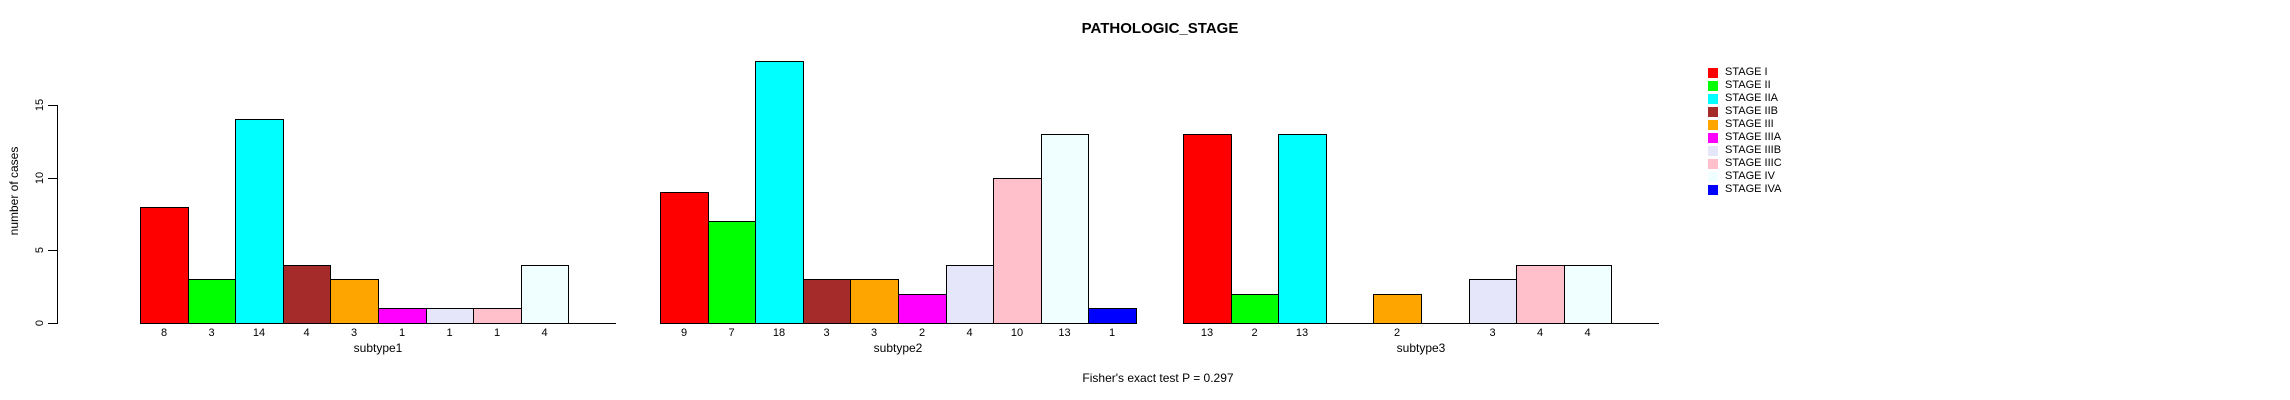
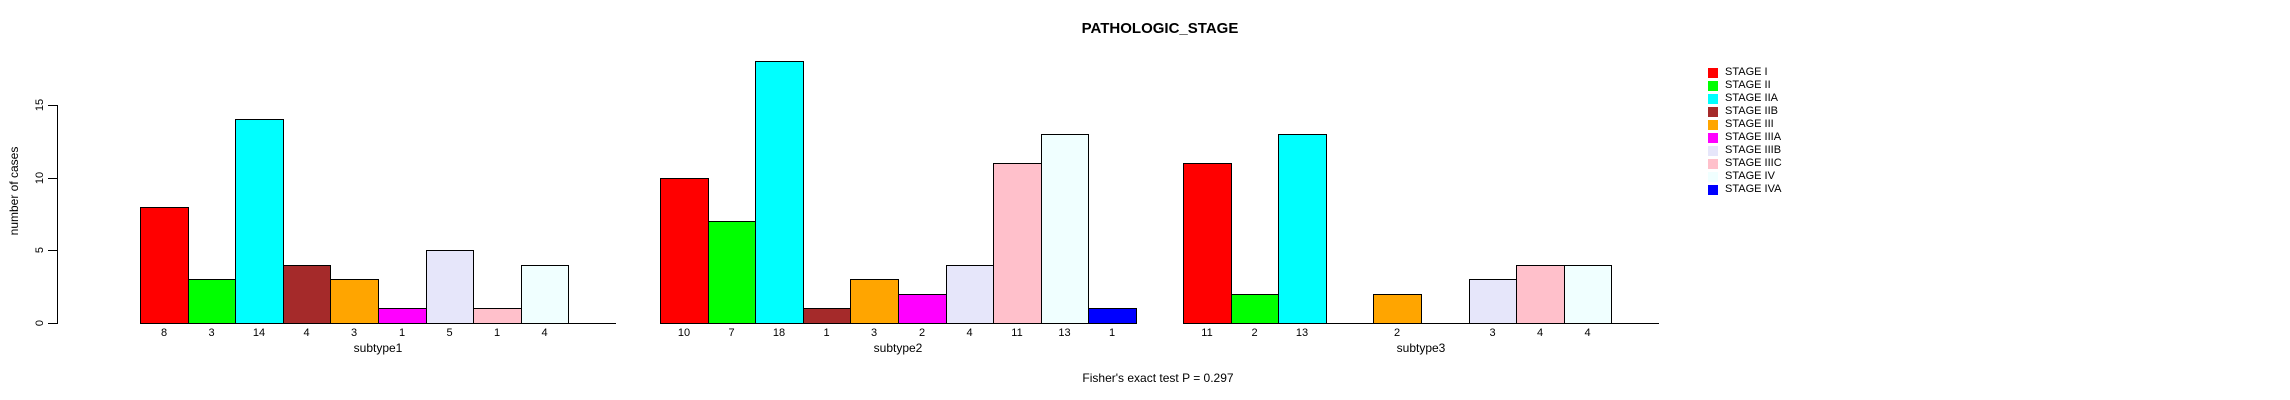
STAGE IIIB/subtype1: 1 -> 5
STAGE I/subtype2: 9 -> 10
STAGE IIB/subtype2: 3 -> 1
STAGE IIIC/subtype2: 10 -> 11
STAGE I/subtype3: 13 -> 11
